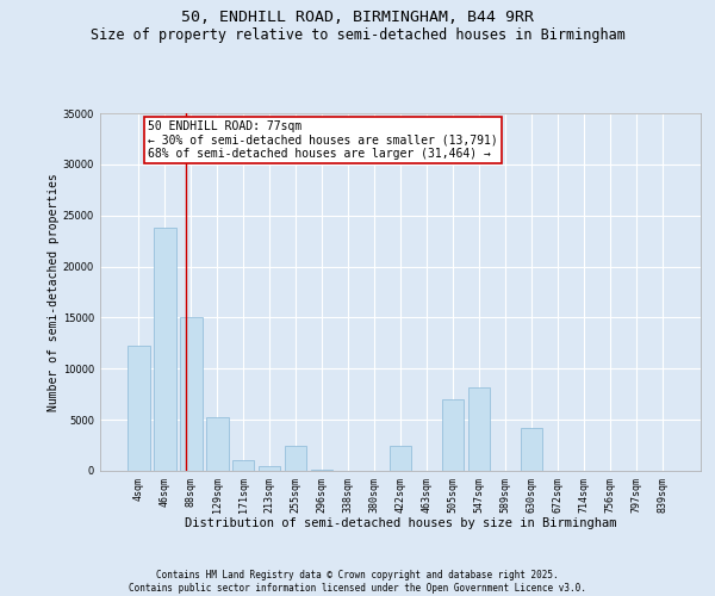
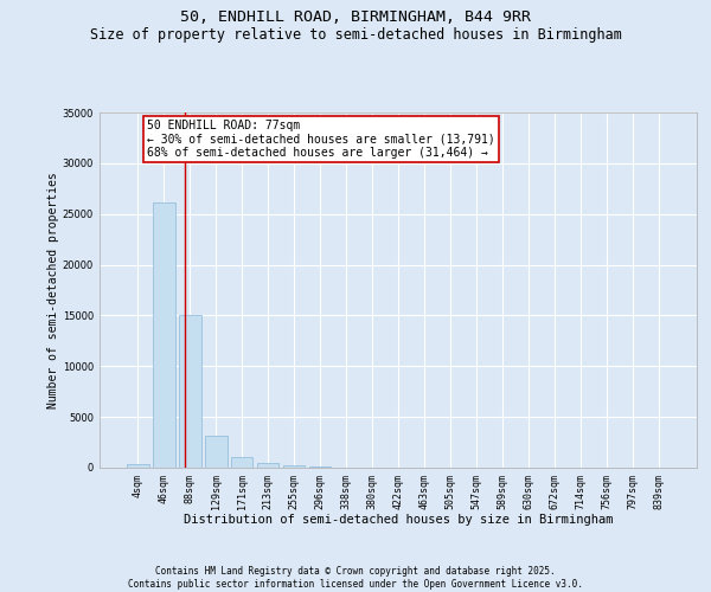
4sqm: 12200 -> 400
46sqm: 23800 -> 26100
129sqm: 5200 -> 3200
255sqm: 2400 -> 200
422sqm: 2400 -> 0
505sqm: 7000 -> 0
547sqm: 8200 -> 0
630sqm: 4200 -> 0
